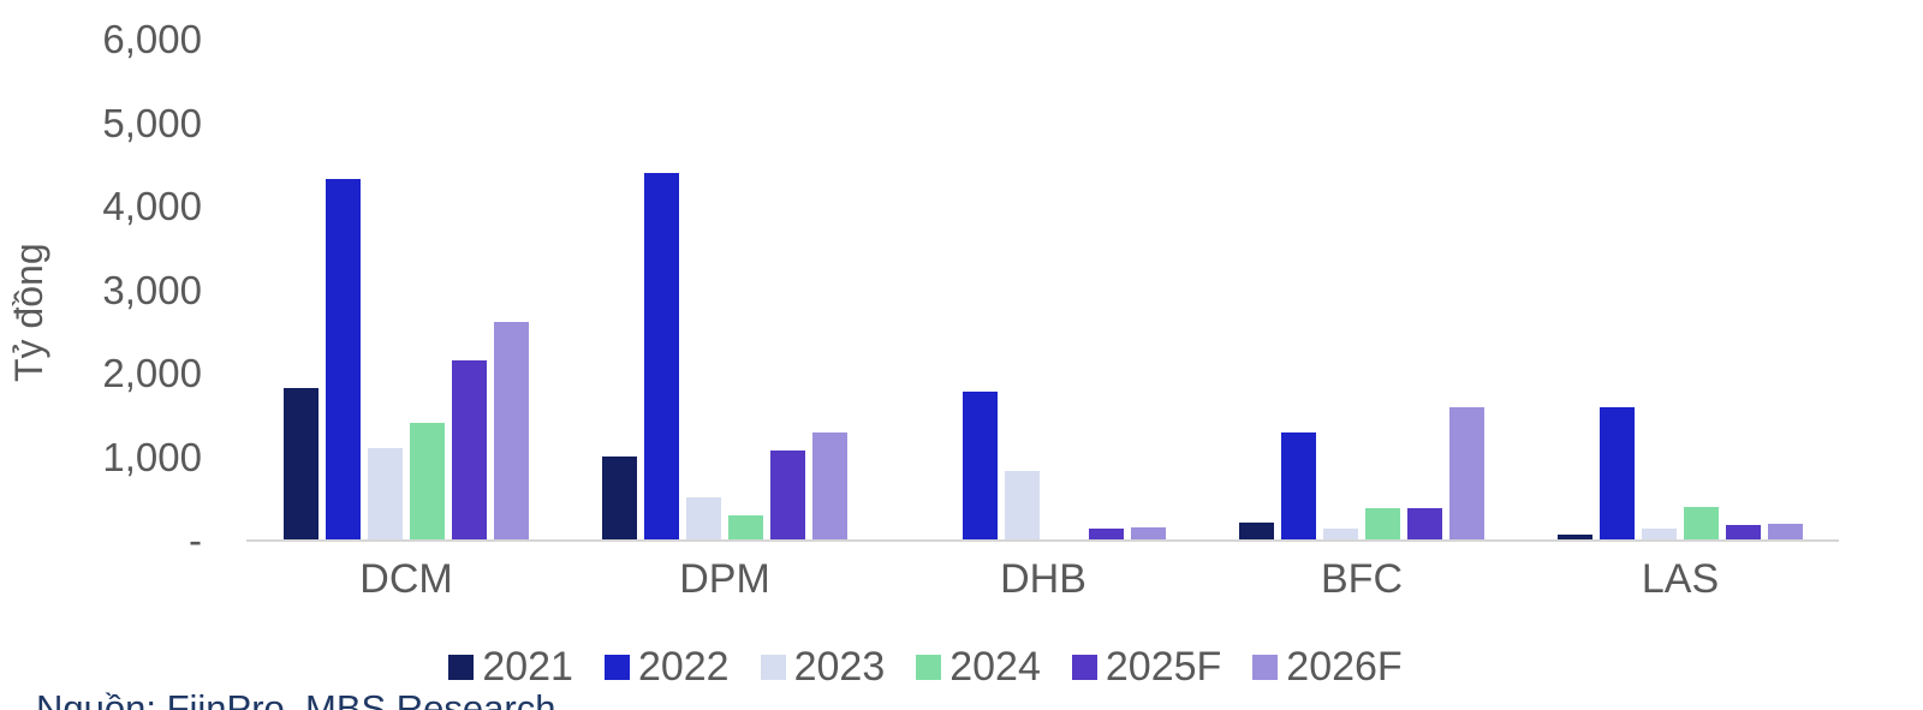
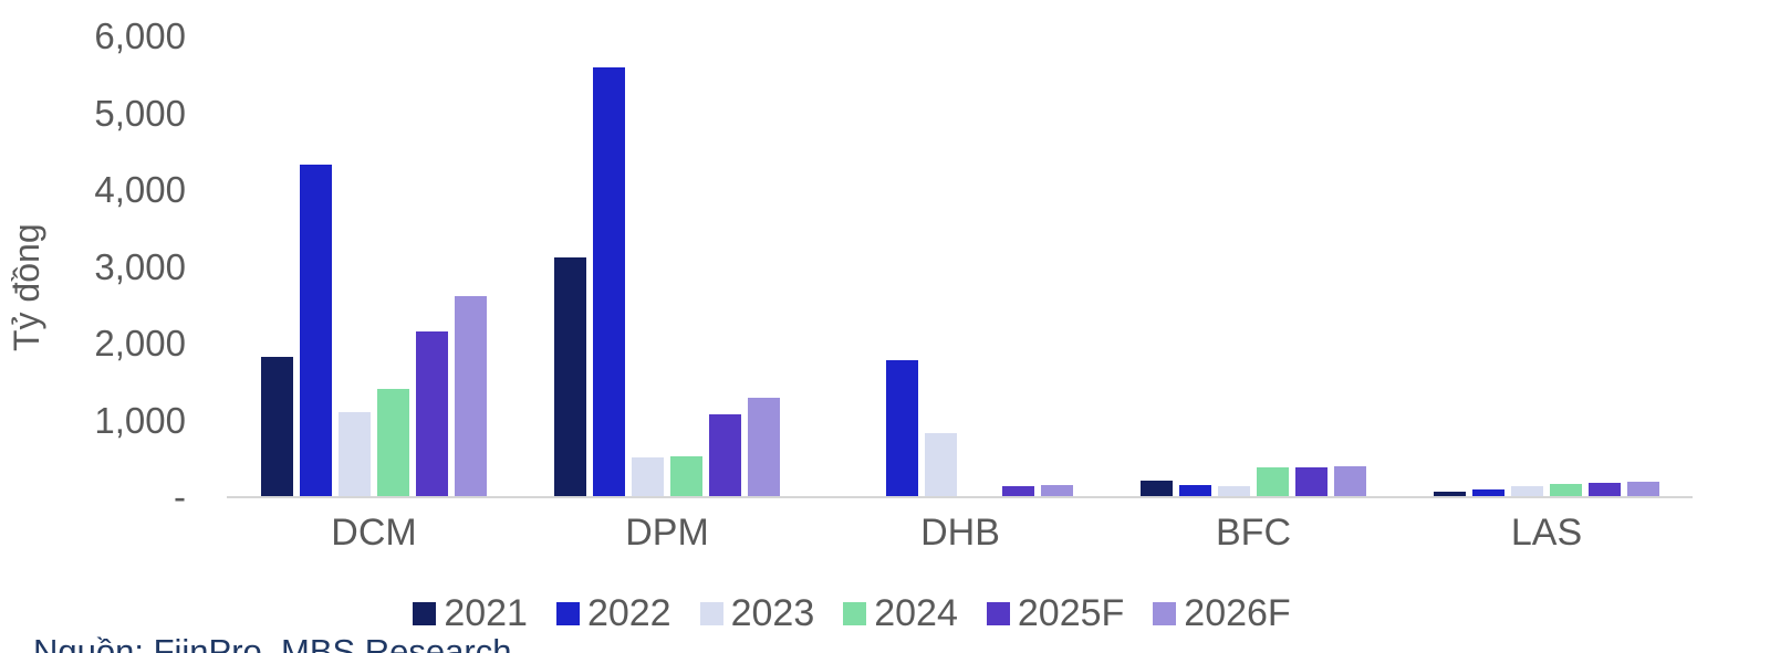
2021/DPM: 1000 -> 3100
2022/DPM: 4400 -> 5600
2024/DPM: 300 -> 500
2022/BFC: 1300 -> 200
2026F/BFC: 1600 -> 400
2022/LAS: 1600 -> 100
2024/LAS: 400 -> 200
